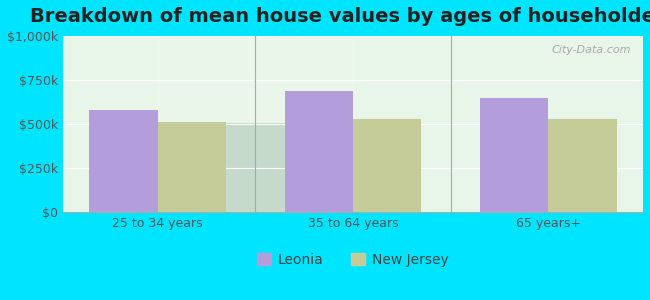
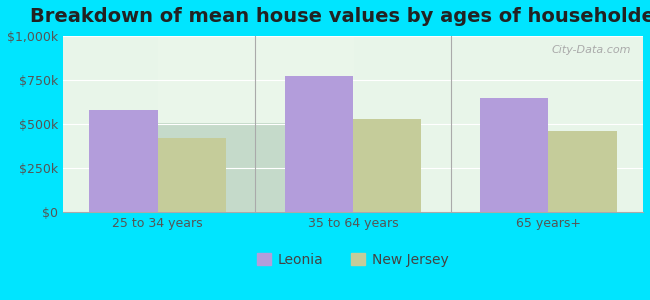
New Jersey/25 to 34 years: $510k -> $420k
Leonia/35 to 64 years: $690k -> $780k
New Jersey/65 years+: $530k -> $460k
